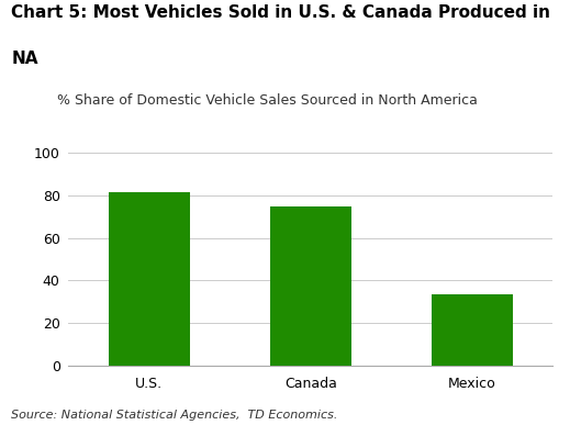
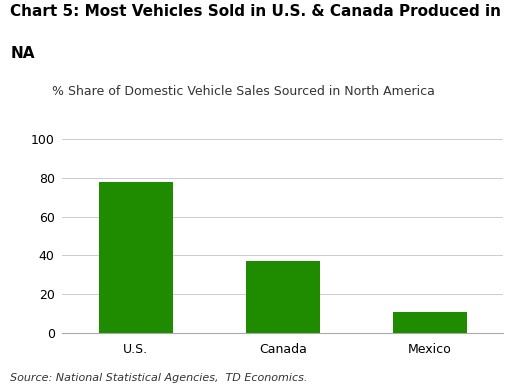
U.S.: 82 -> 78
Canada: 75 -> 37
Mexico: 34 -> 11
